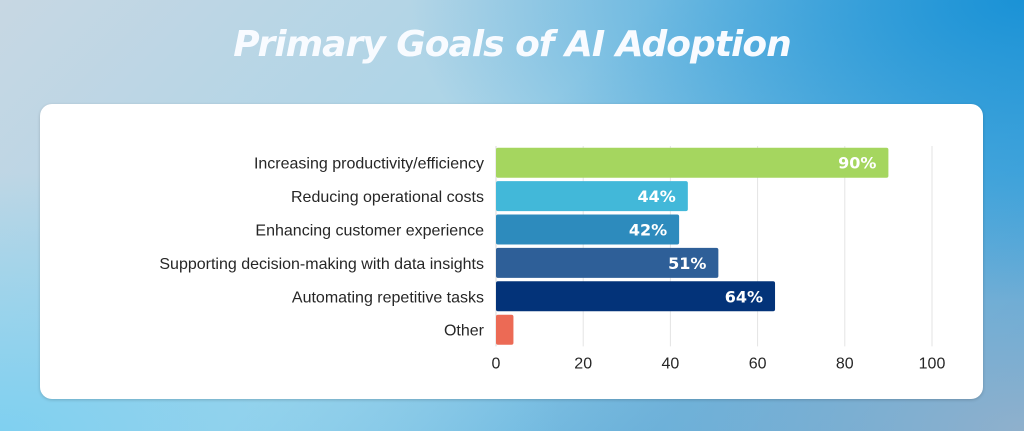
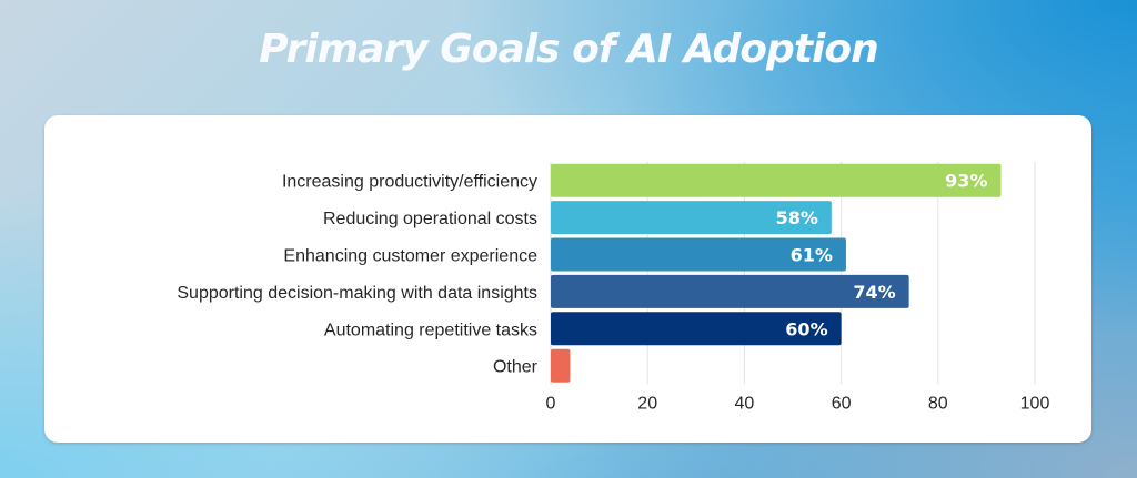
Increasing productivity/efficiency: 90% -> 93%
Reducing operational costs: 44% -> 58%
Enhancing customer experience: 42% -> 61%
Supporting decision-making with data insights: 51% -> 74%
Automating repetitive tasks: 64% -> 60%
